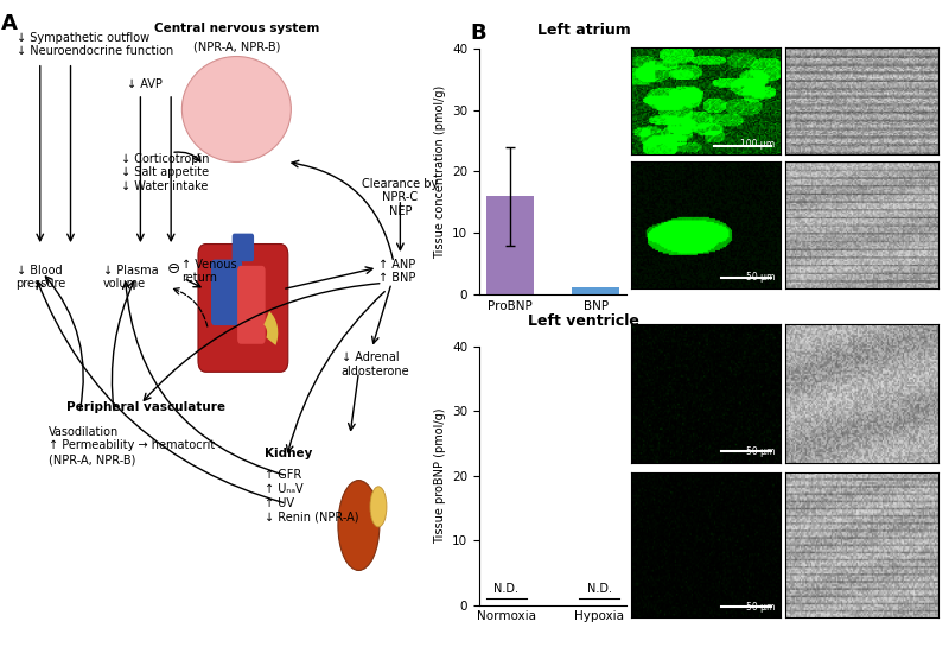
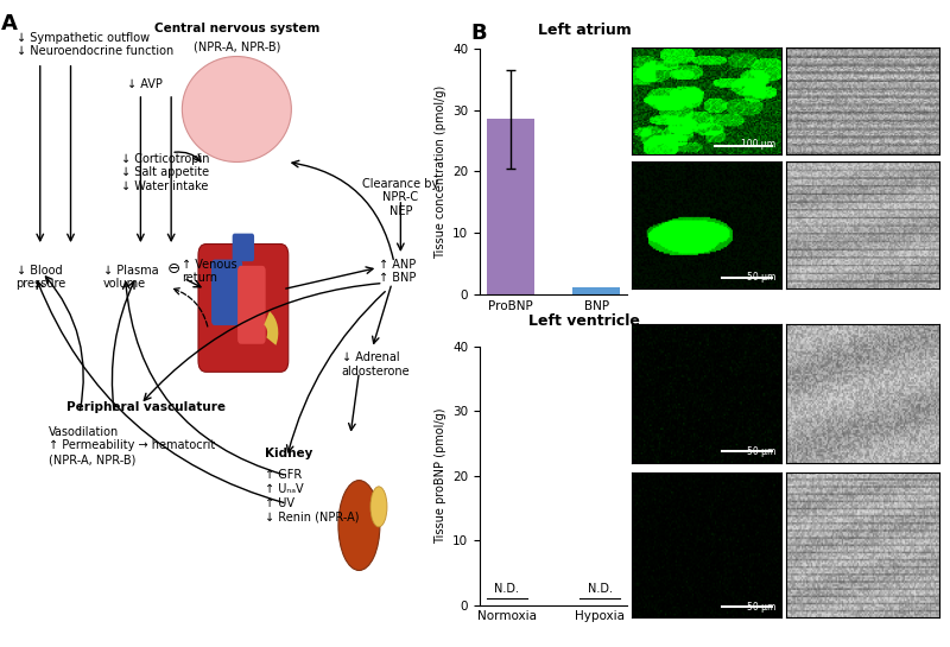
ProBNP: 16.0 -> 28.5
